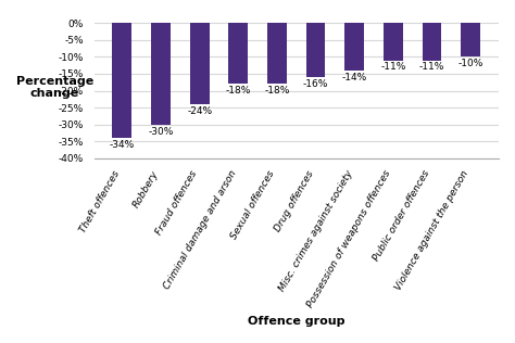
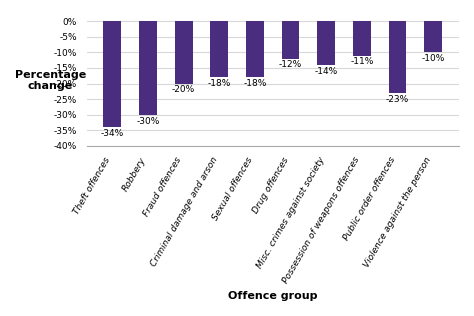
Fraud offences: -24% -> -20%
Drug offences: -16% -> -12%
Public order offences: -11% -> -23%
